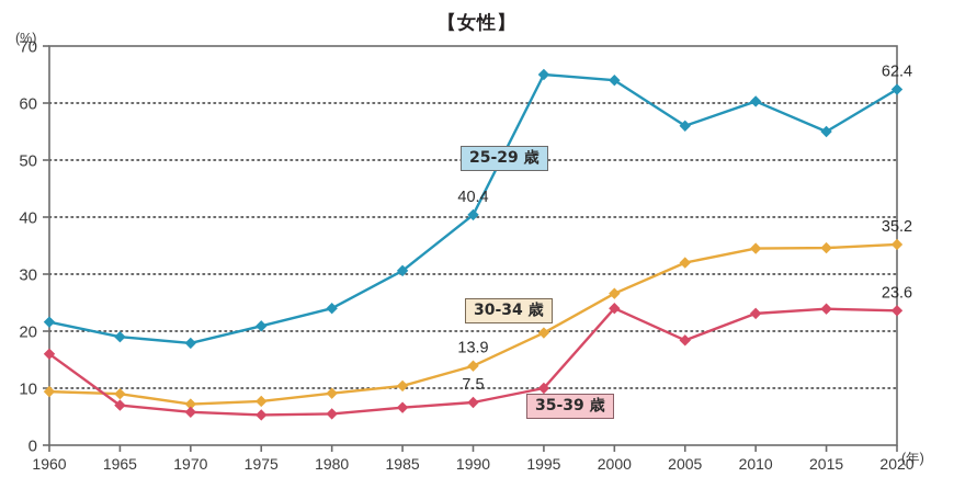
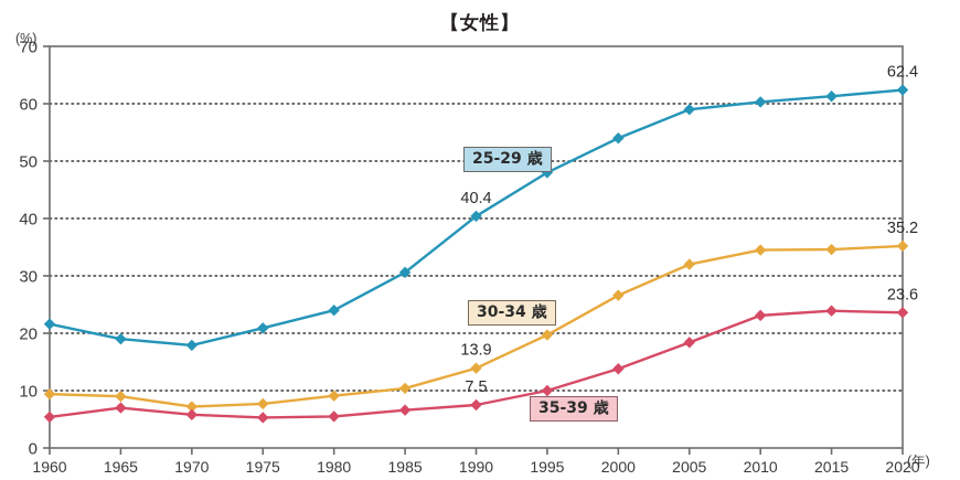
35-39 歳/1960: 16 -> 5
25-29 歳/1995: 65 -> 48
25-29 歳/2000: 64 -> 54
35-39 歳/2000: 24 -> 14
25-29 歳/2005: 56 -> 59
25-29 歳/2015: 55 -> 61
